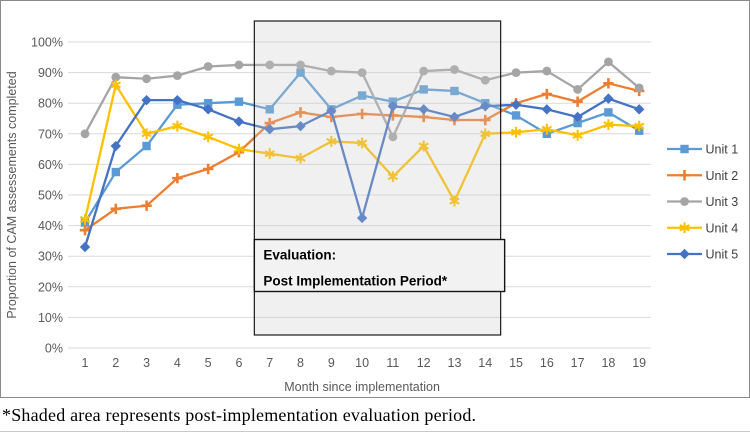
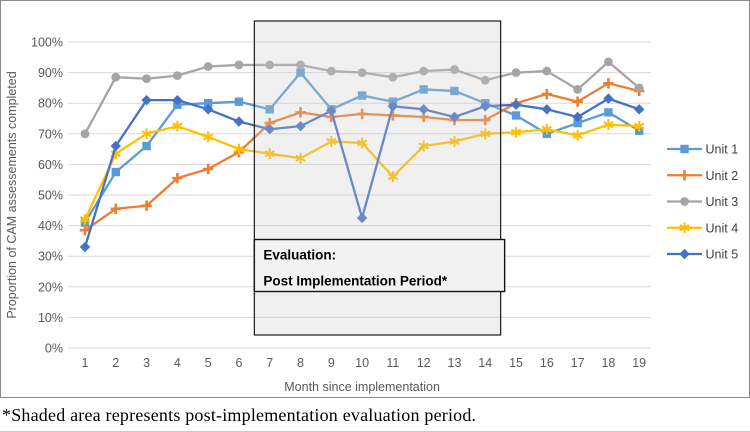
Unit 4/2: 86% -> 64%
Unit 3/11: 69% -> 88%
Unit 4/13: 48% -> 68%
